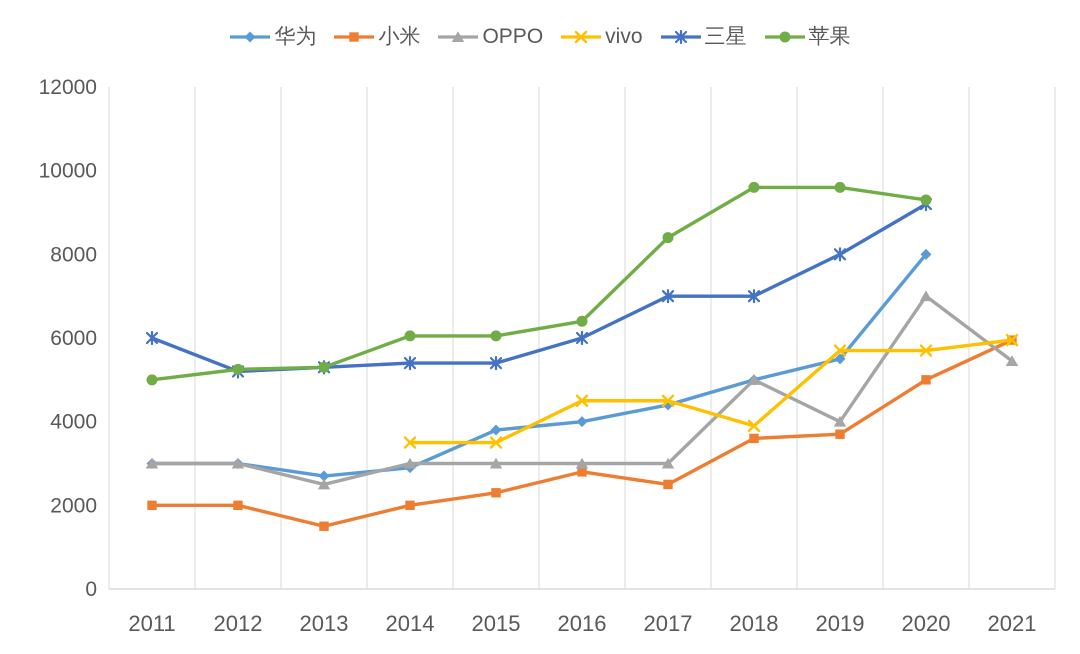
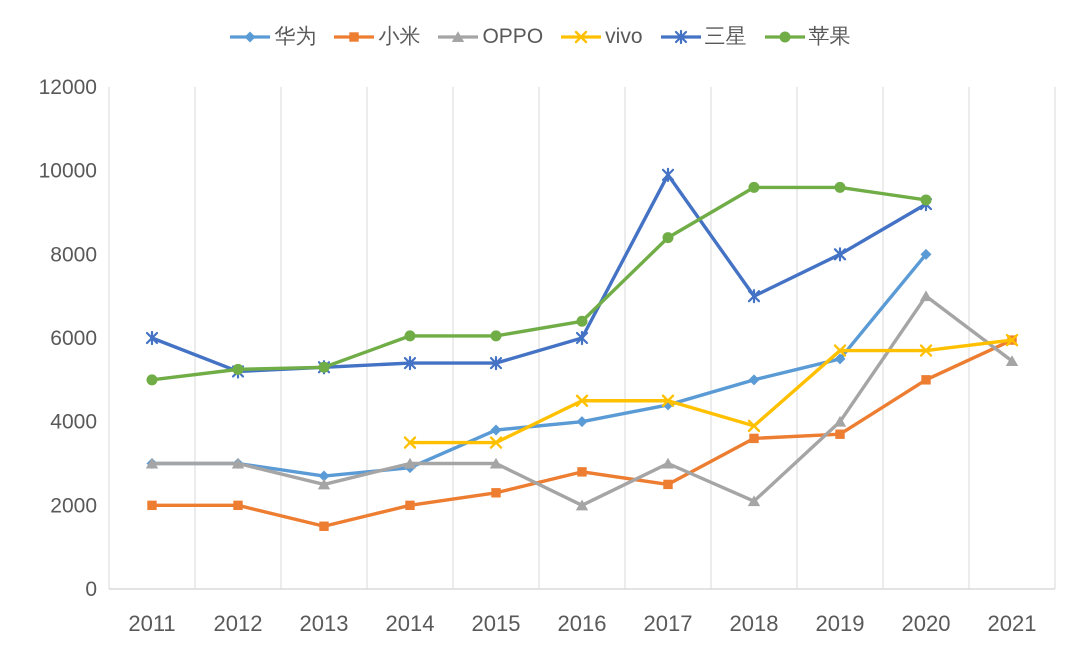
OPPO/2016: 3000 -> 2000
三星/2017: 7000 -> 9900
OPPO/2018: 5000 -> 2100
